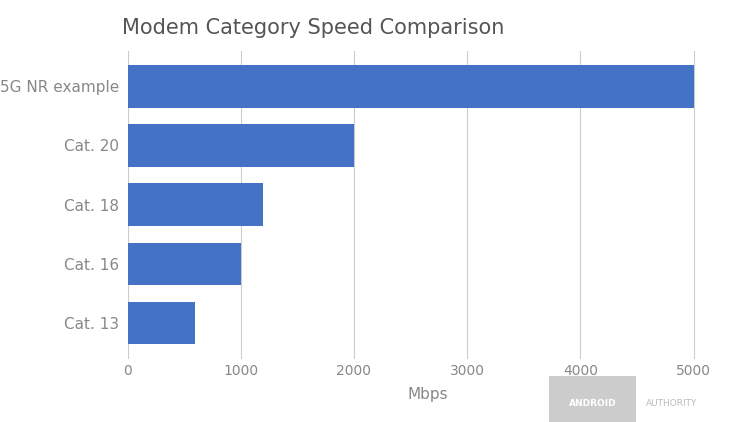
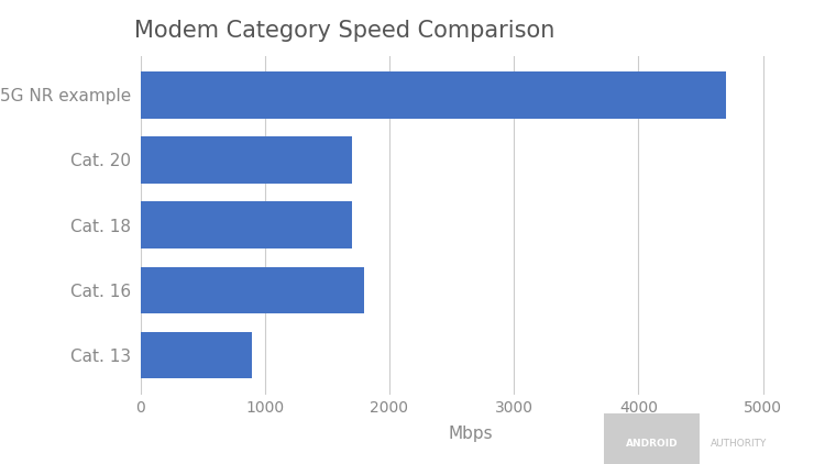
5G NR example: 5000 -> 4700
Cat. 20: 2000 -> 1700
Cat. 18: 1200 -> 1700
Cat. 16: 1000 -> 1800
Cat. 13: 600 -> 900
